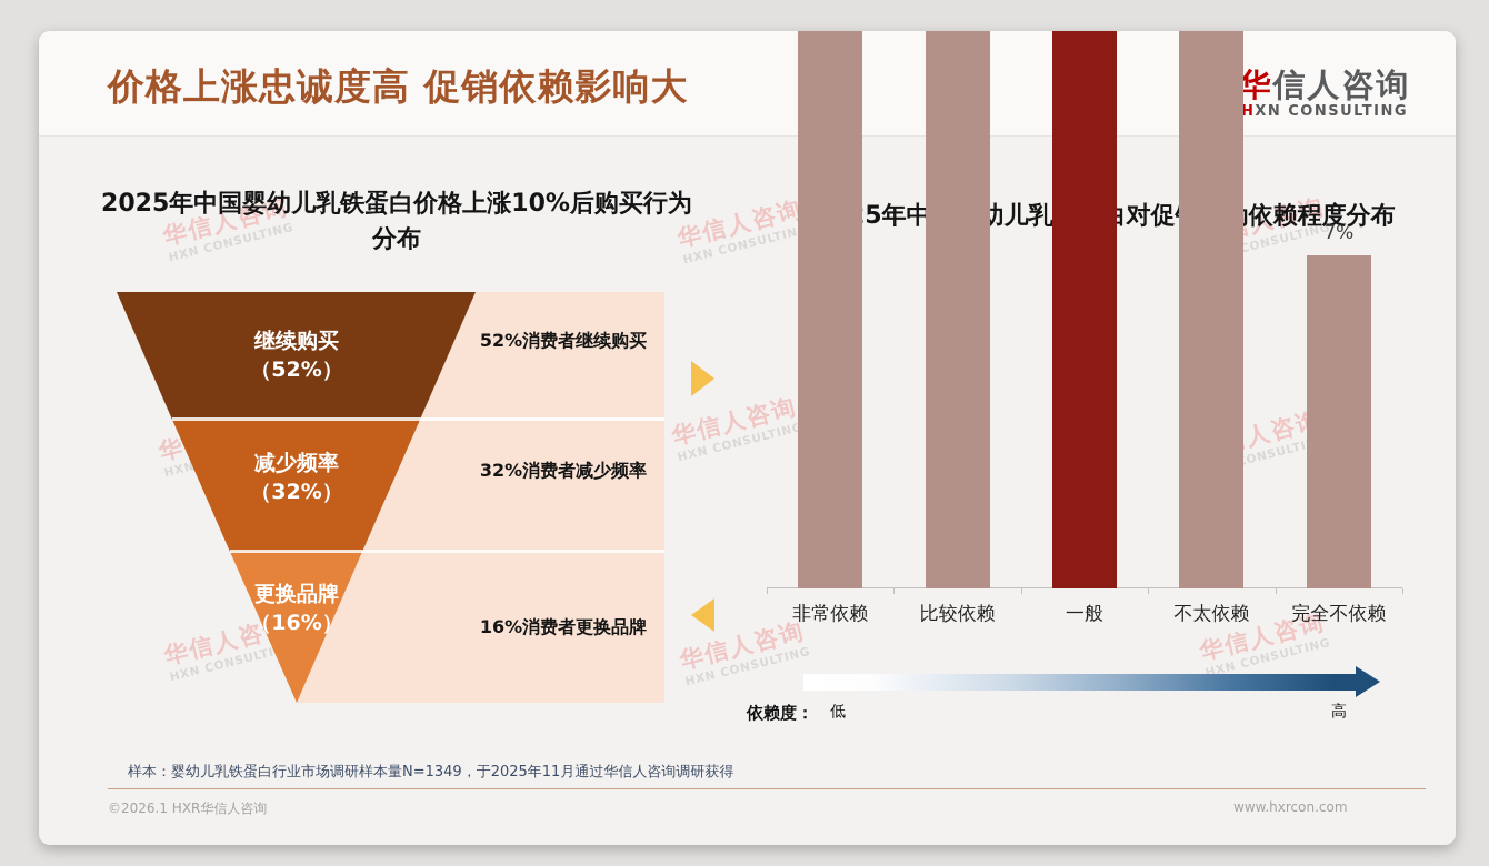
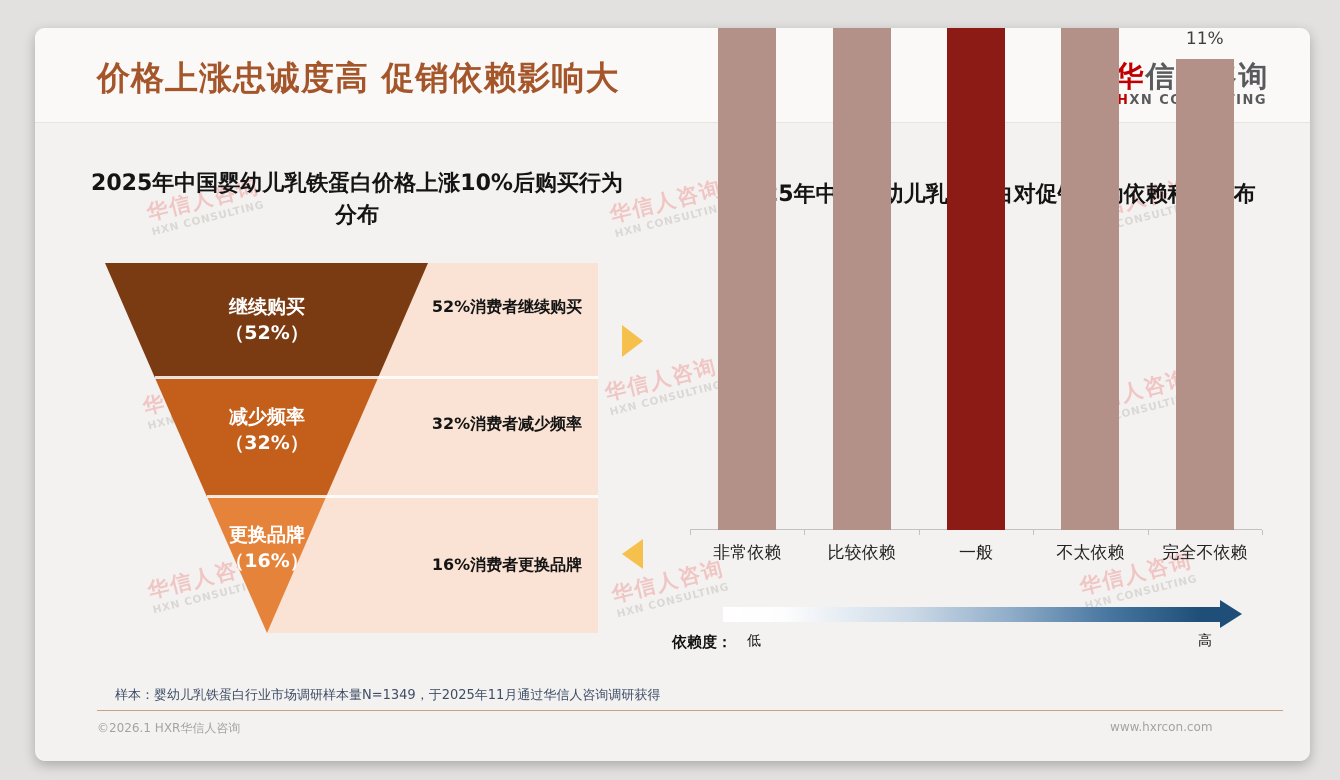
2025年中国婴幼儿乳铁蛋白对促销活动依赖程度分布/完全不依赖: 7% -> 11%
